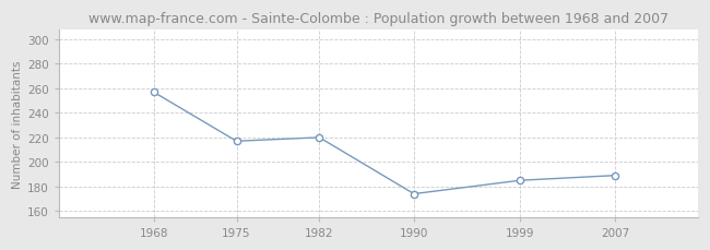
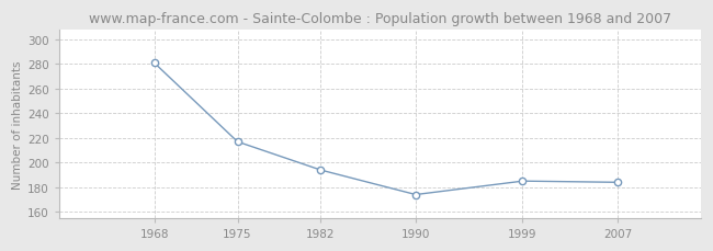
1968: 257 -> 281
1982: 220 -> 194
2007: 189 -> 184
